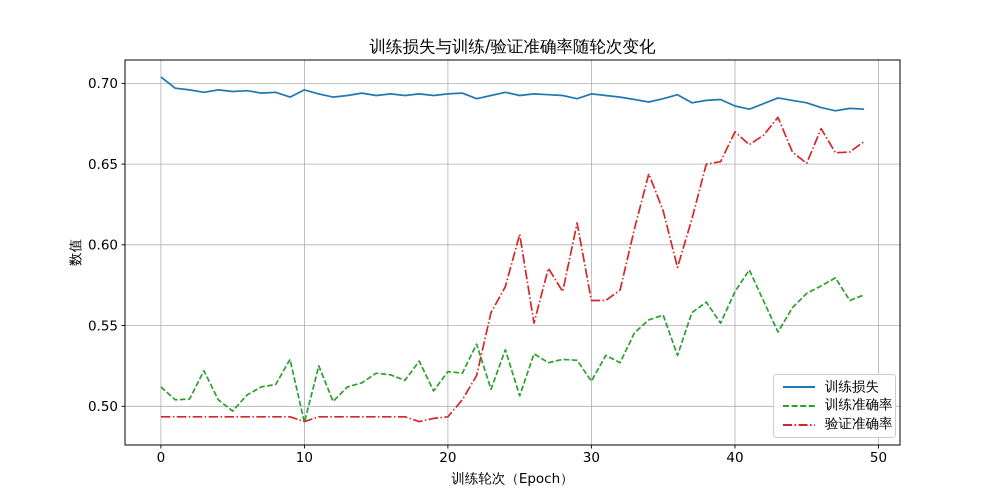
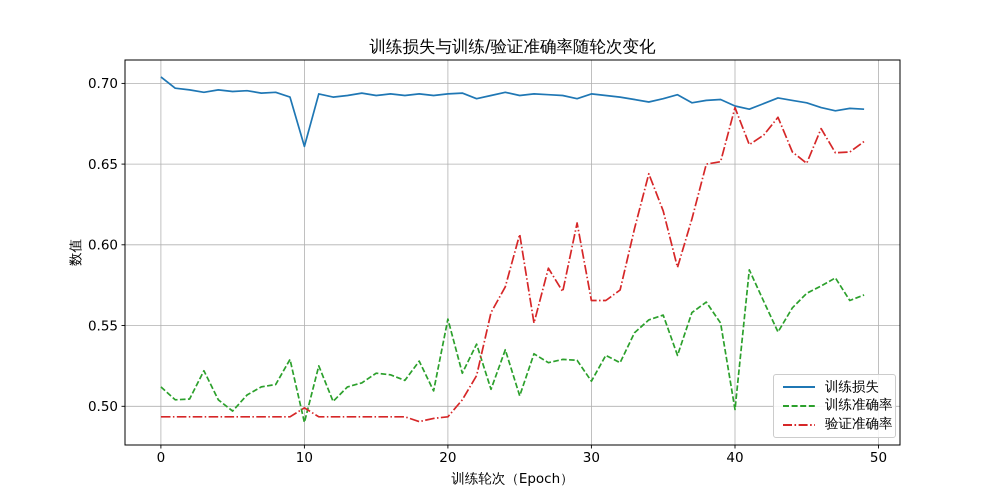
训练损失/10: 0.696 -> 0.661
验证准确率/10: 0.490 -> 0.499
训练准确率/20: 0.521 -> 0.554
训练准确率/40: 0.571 -> 0.498
验证准确率/40: 0.670 -> 0.685
